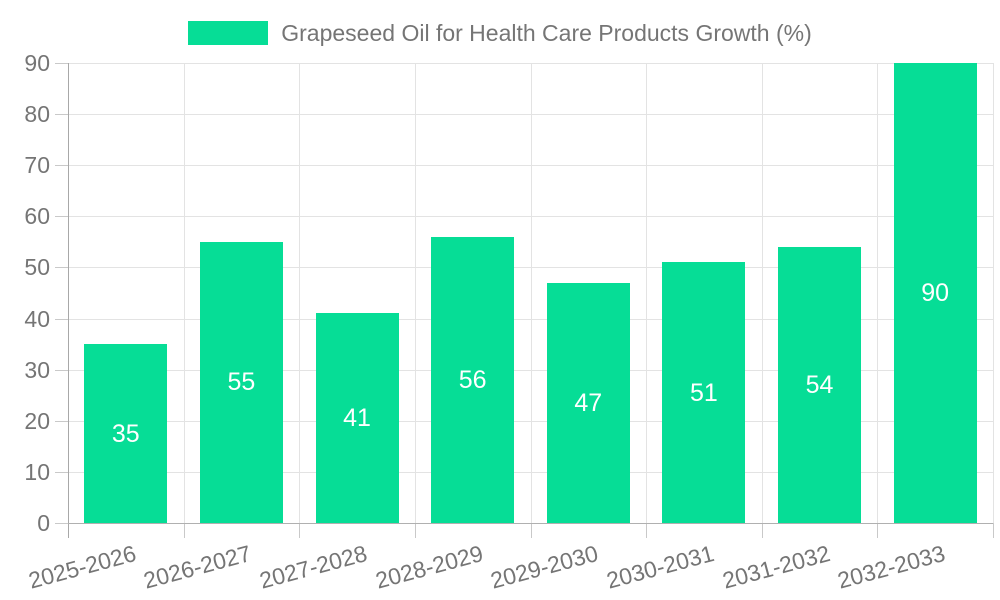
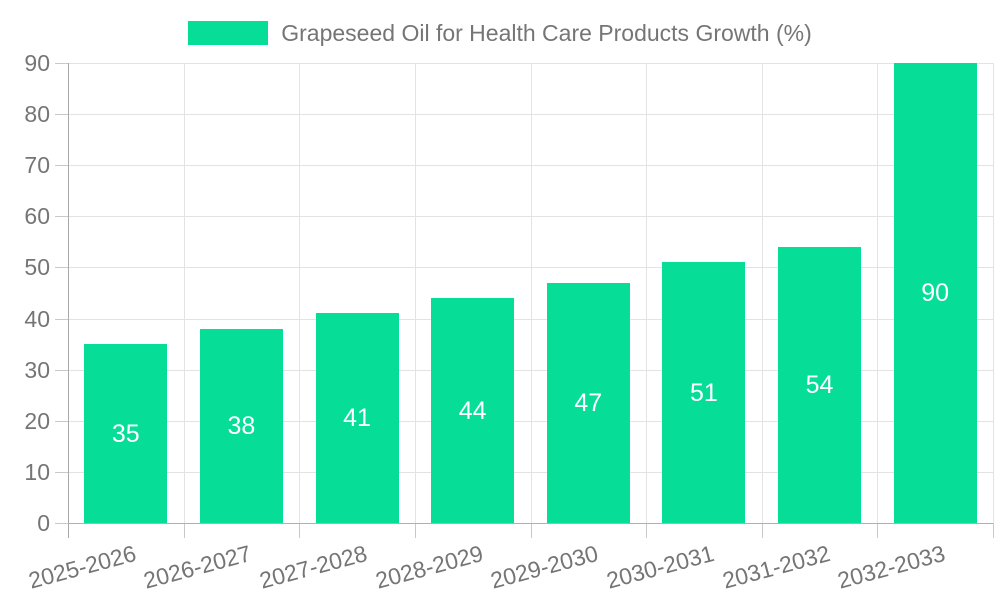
2026-2027: 55 -> 38
2028-2029: 56 -> 44
